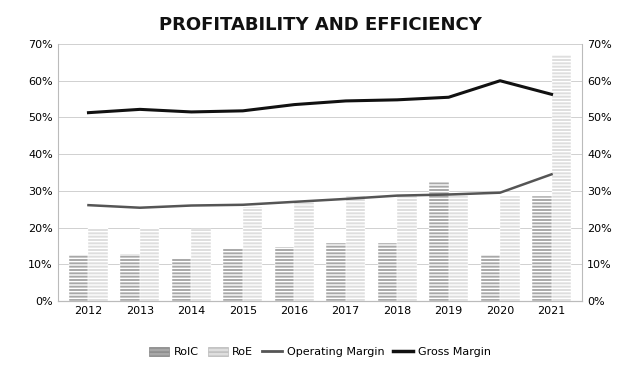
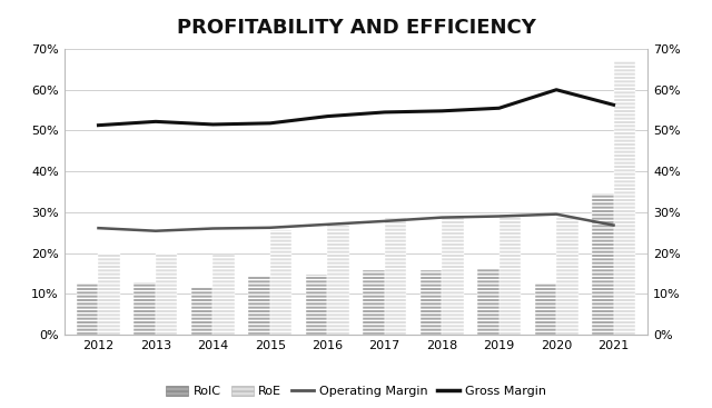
RoIC/2019: 32.5% -> 16.3%
RoIC/2021: 28.5% -> 34.5%
Operating Margin/2021: 34.5% -> 26.8%
